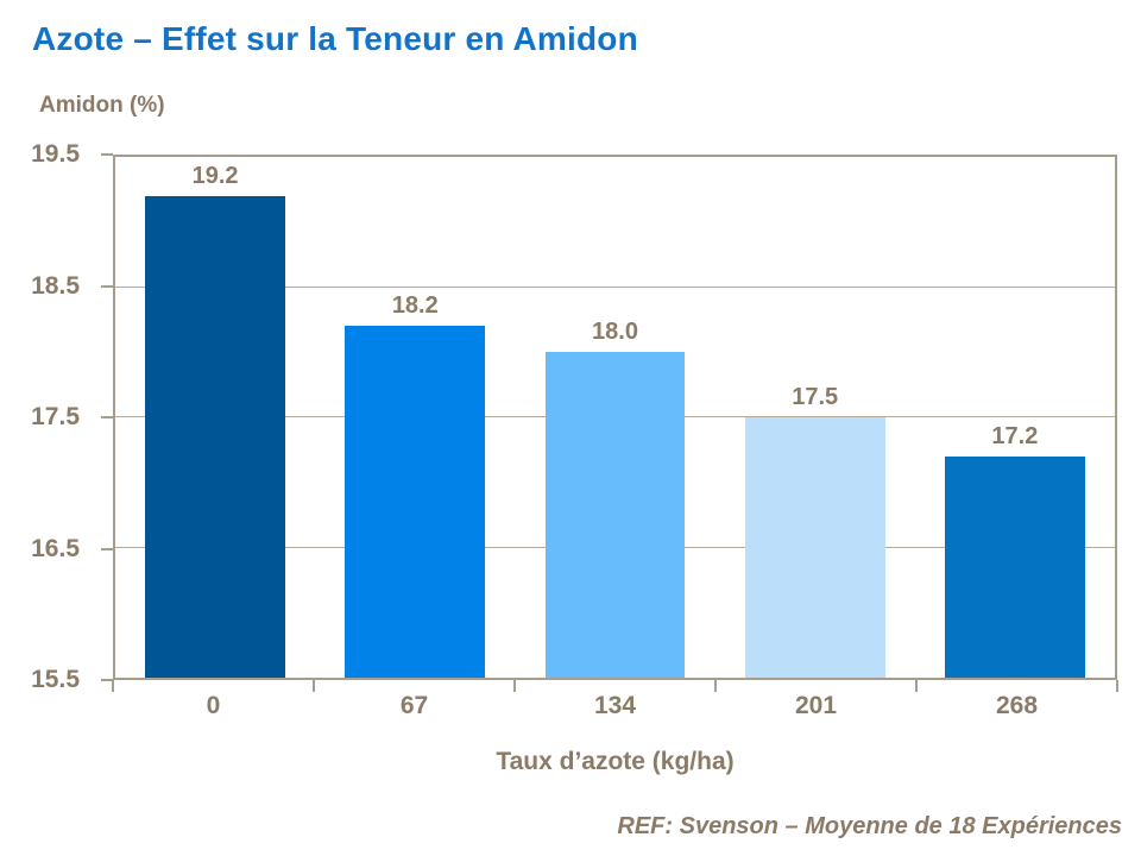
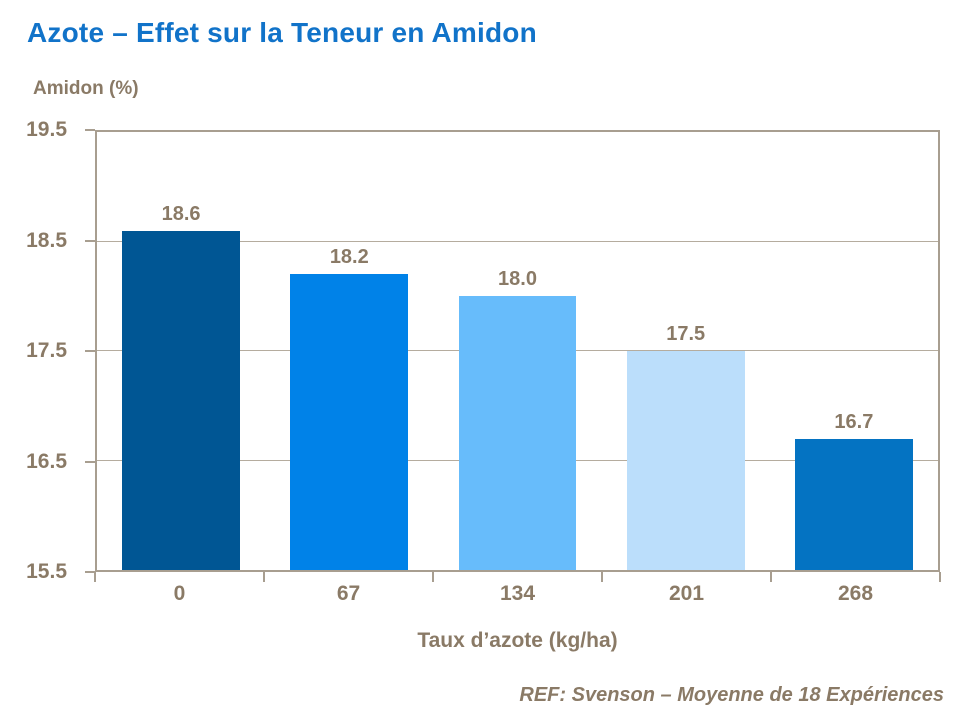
0: 19.2 -> 18.6
268: 17.2 -> 16.7
